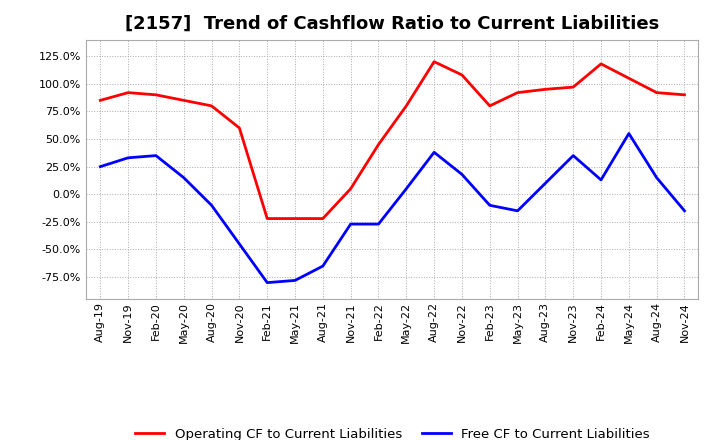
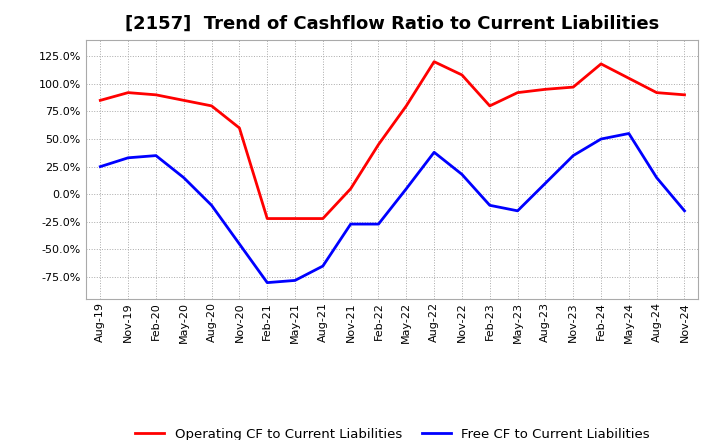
Free CF to Current Liabilities/Feb-24: 13% -> 50%
